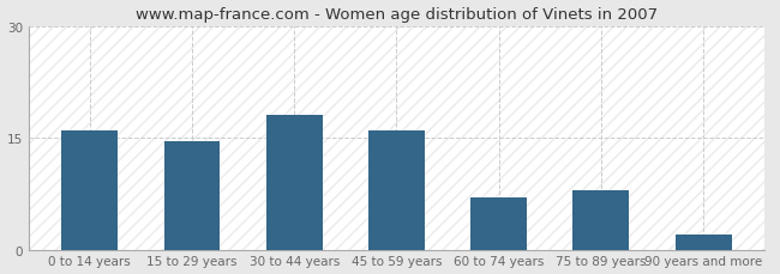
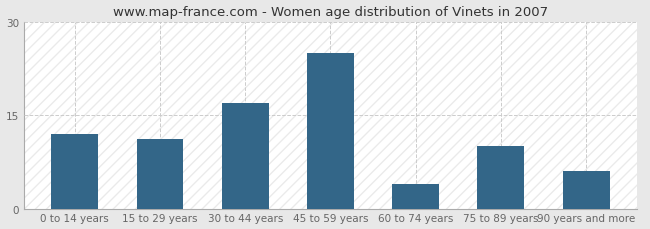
0 to 14 years: 16.0 -> 12.0
15 to 29 years: 14.5 -> 11.2
30 to 44 years: 18.0 -> 17.0
45 to 59 years: 16.0 -> 25.0
60 to 74 years: 7.0 -> 4.0
75 to 89 years: 8.0 -> 10.0
90 years and more: 2.0 -> 6.0
